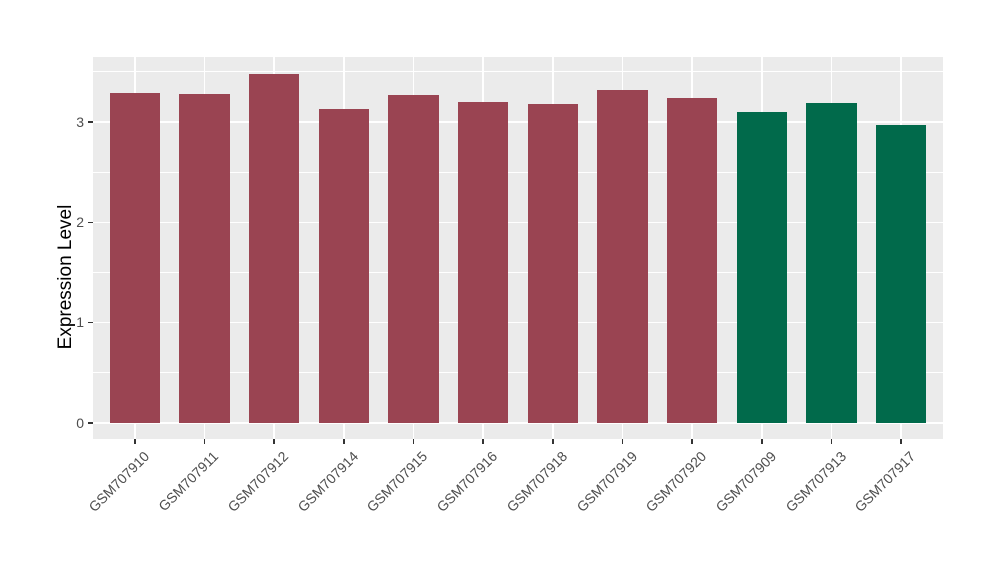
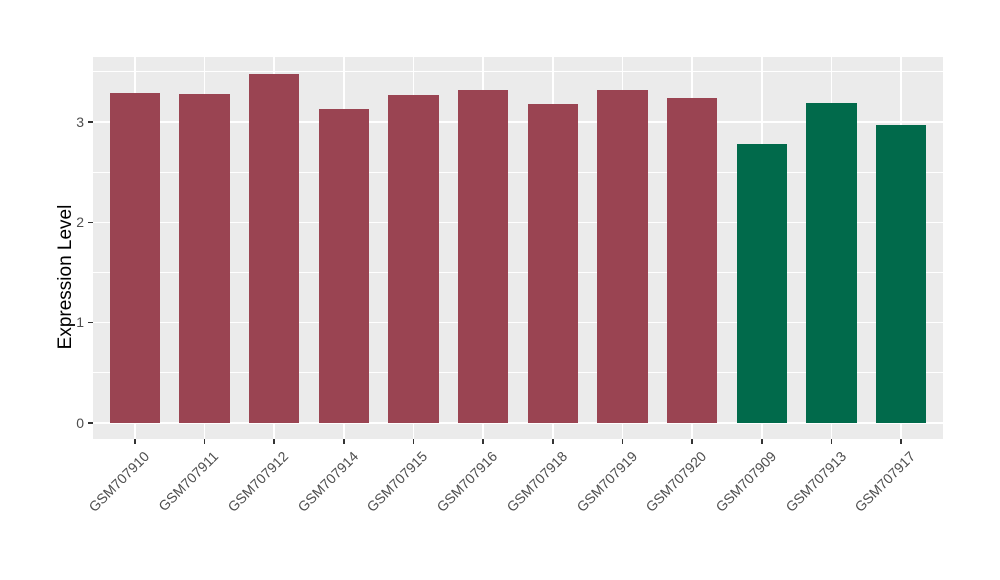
GSM707916: 3.20 -> 3.32
GSM707909: 3.10 -> 2.78
